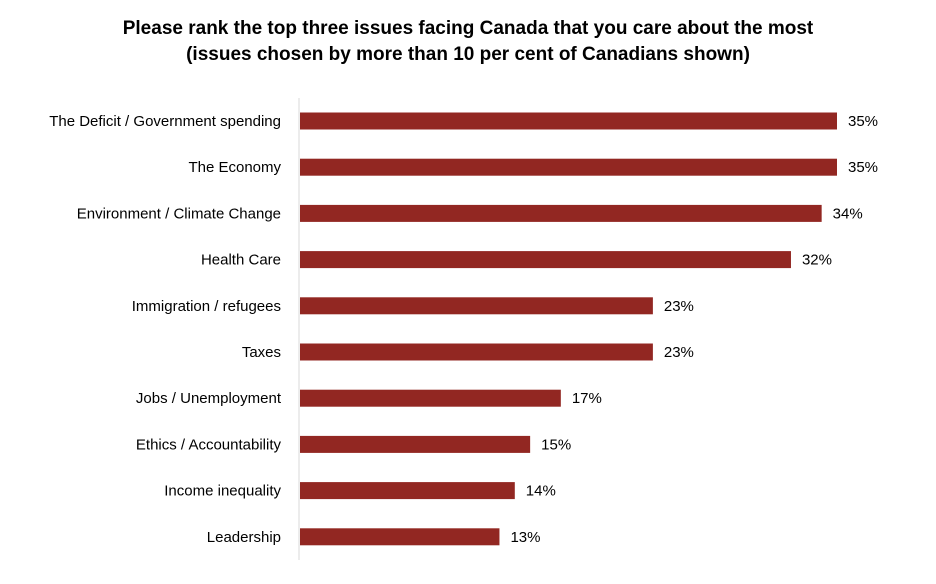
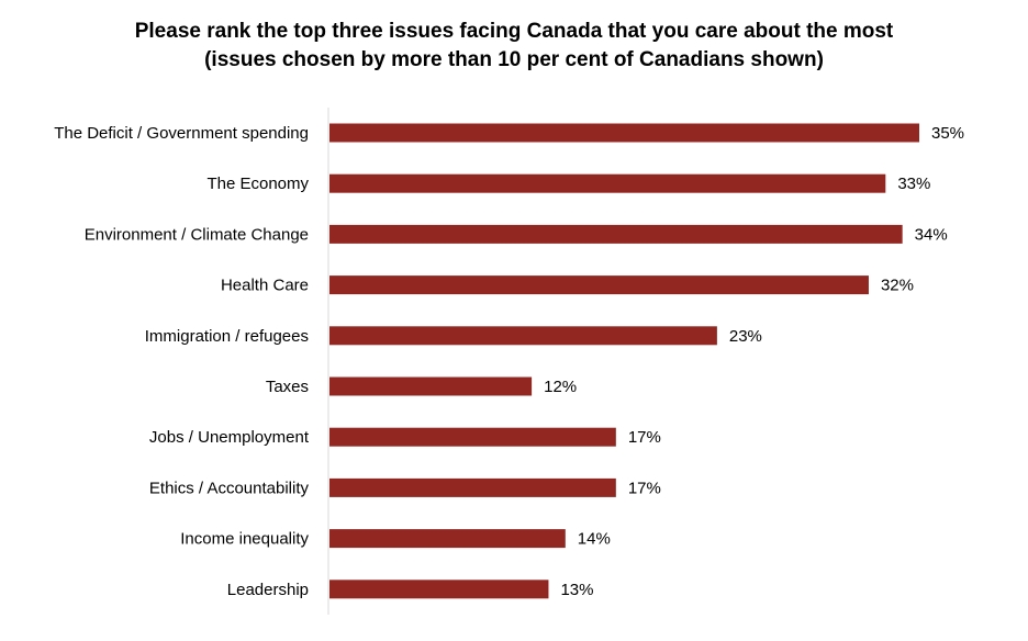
The Economy: 35% -> 33%
Taxes: 23% -> 12%
Ethics / Accountability: 15% -> 17%
